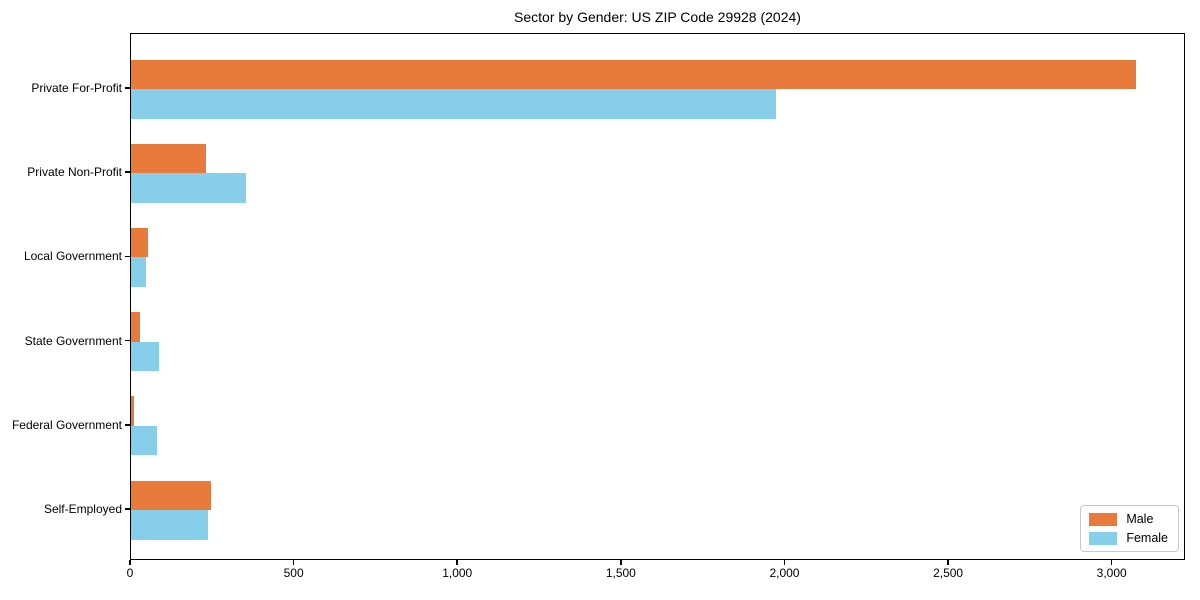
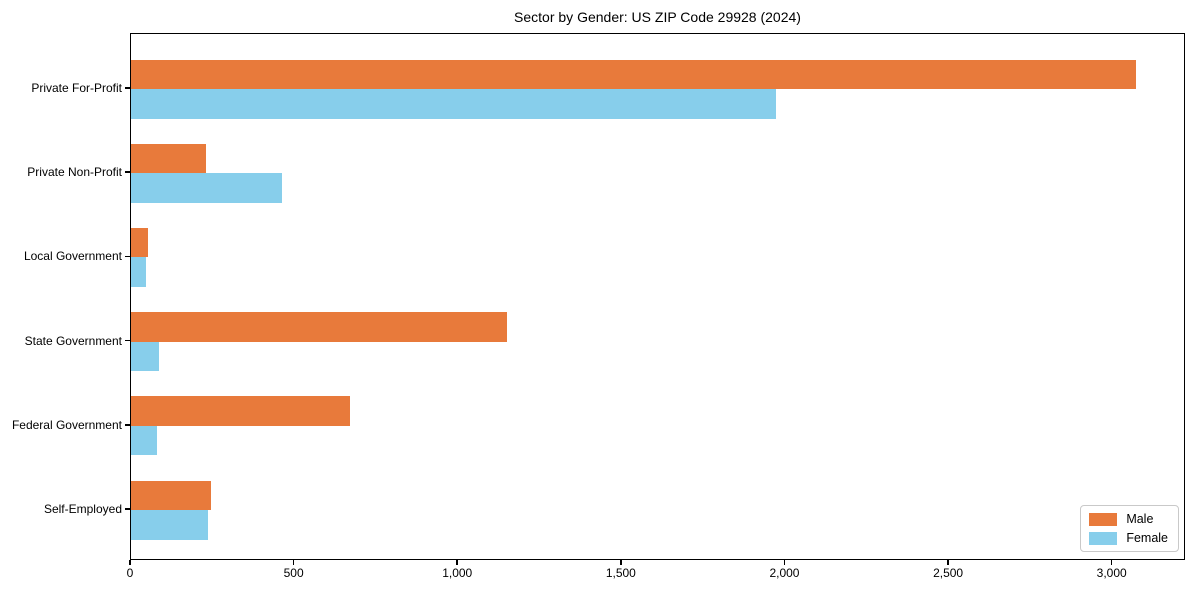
Female/Private Non-Profit: 350 -> 460
Male/State Government: 30 -> 1150
Male/Federal Government: 10 -> 670
